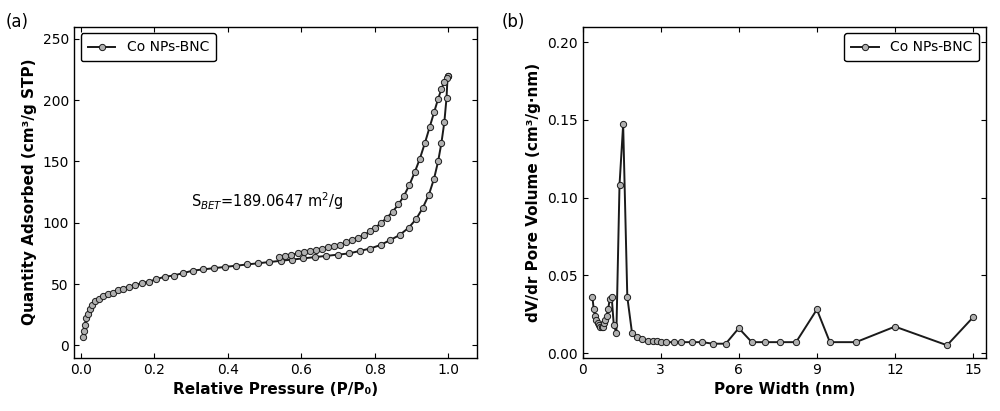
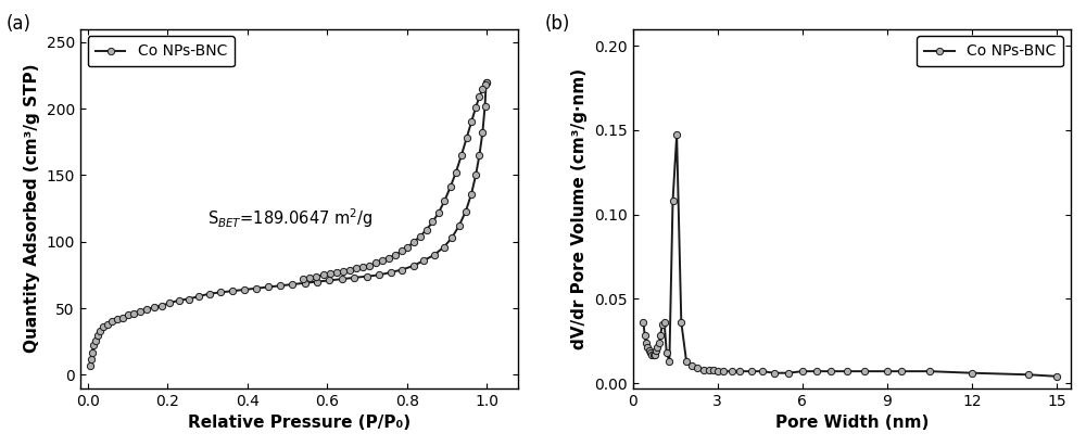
6: 0.016 -> 0.007
9: 0.028 -> 0.007
12: 0.017 -> 0.006
15: 0.023 -> 0.004
